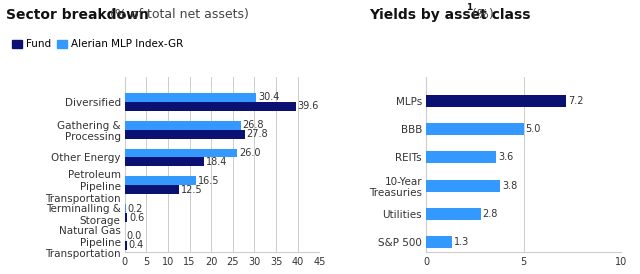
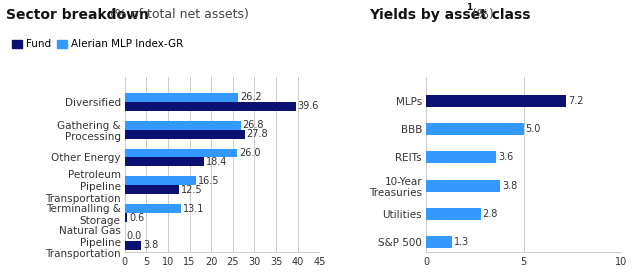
Alerian MLP Index-GR/Diversified: 30.4 -> 26.2
Alerian MLP Index-GR/Terminalling & Storage: 0.2 -> 13.1
Fund/Natural Gas Pipeline Transportation: 0.4 -> 3.8
